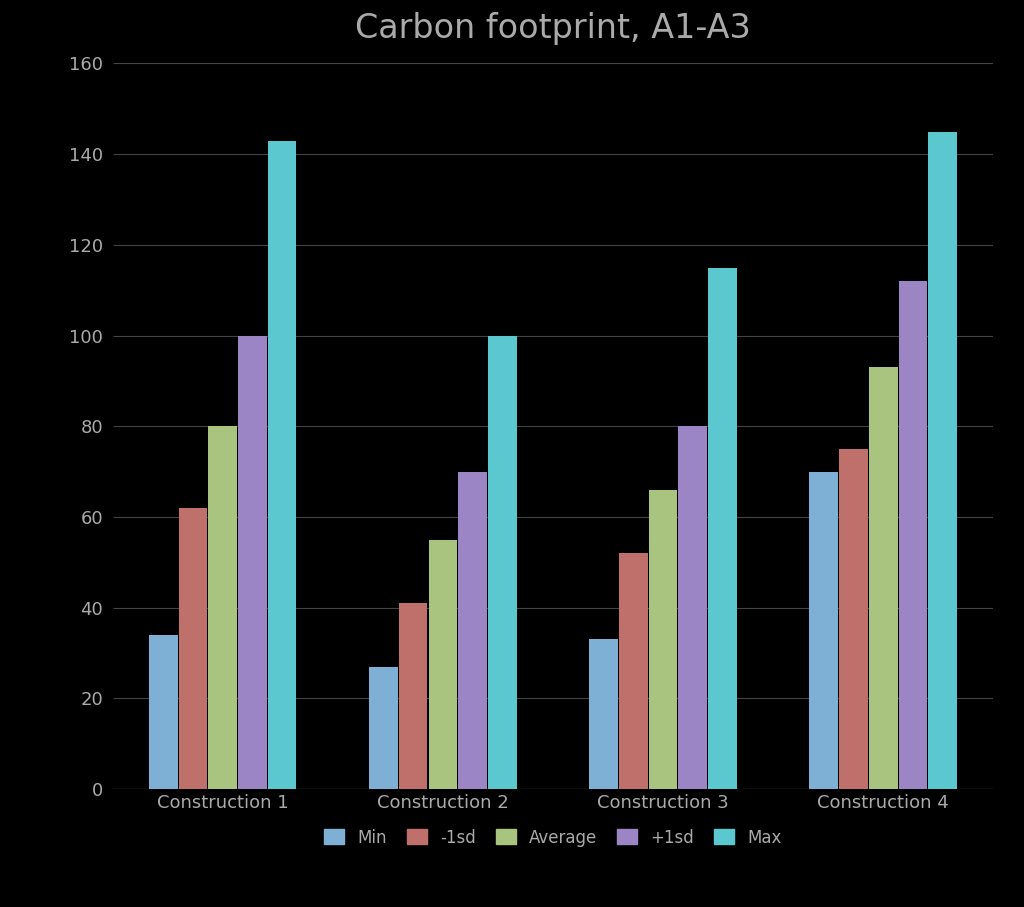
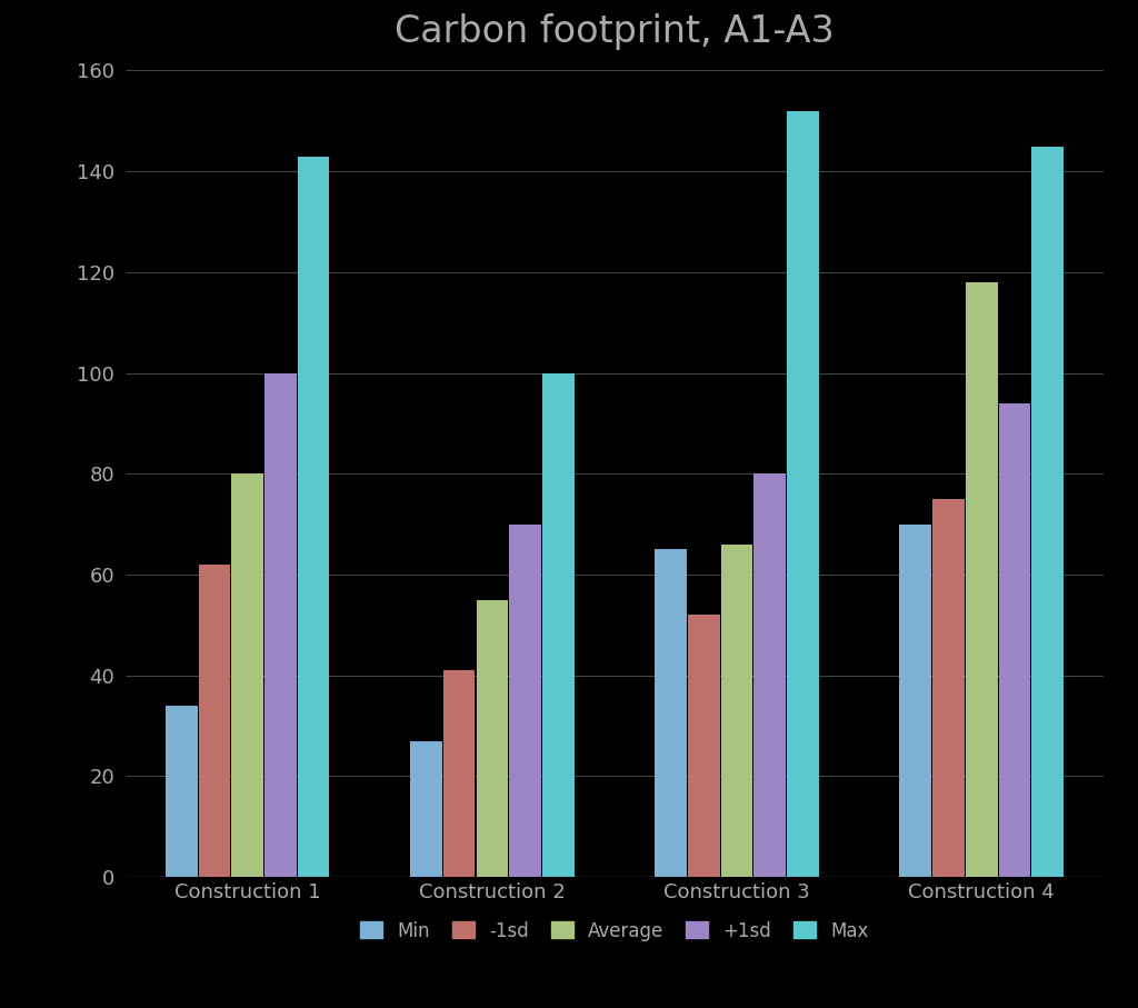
Min/Construction 3: 33 -> 65
Max/Construction 3: 115 -> 152
Average/Construction 4: 93 -> 118
+1sd/Construction 4: 112 -> 94
